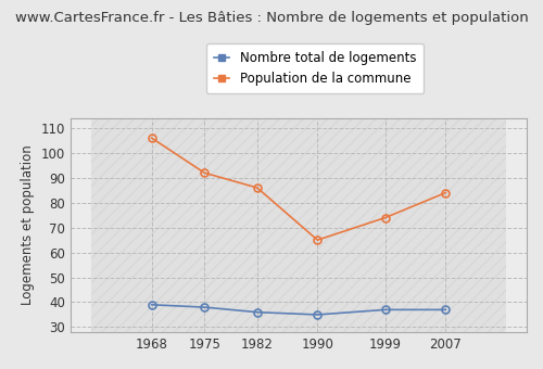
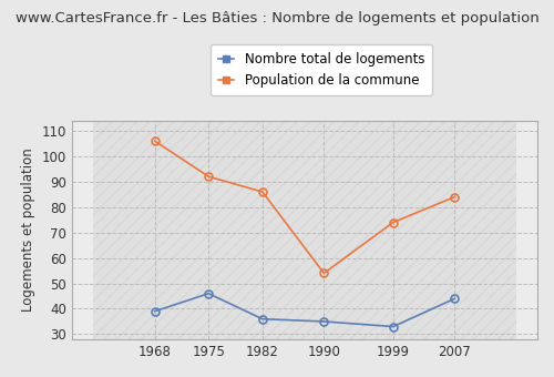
Nombre total de logements/1975: 38 -> 46
Population de la commune/1990: 65 -> 54
Nombre total de logements/1999: 37 -> 33
Nombre total de logements/2007: 37 -> 44
